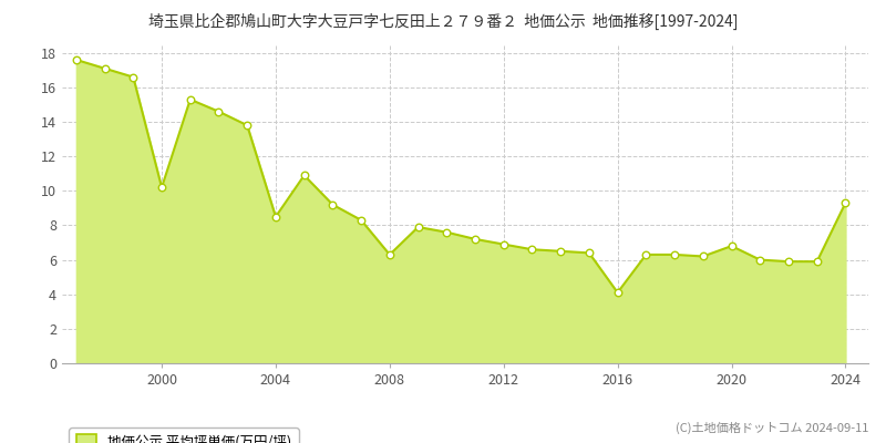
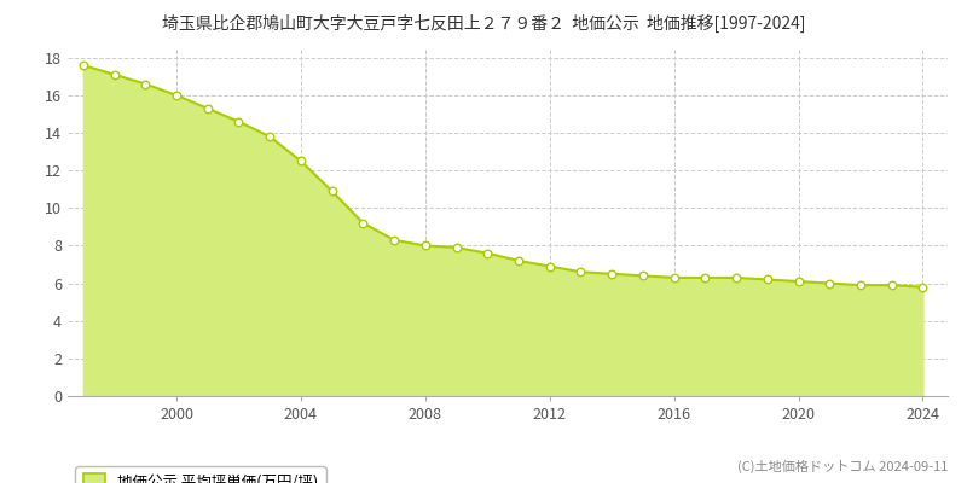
2000: 10.2 -> 16.0
2004: 8.5 -> 12.5
2008: 6.3 -> 8.0
2016: 4.1 -> 6.3
2020: 6.8 -> 6.1
2024: 9.3 -> 5.8
